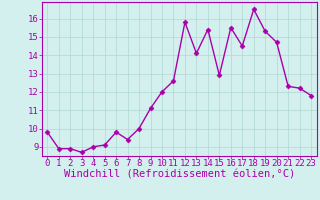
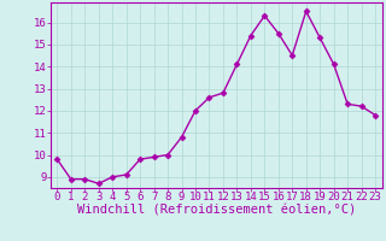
7: 9.4 -> 9.9
9: 11.1 -> 10.8
12: 15.8 -> 12.8
15: 12.9 -> 16.3
20: 14.7 -> 14.1
